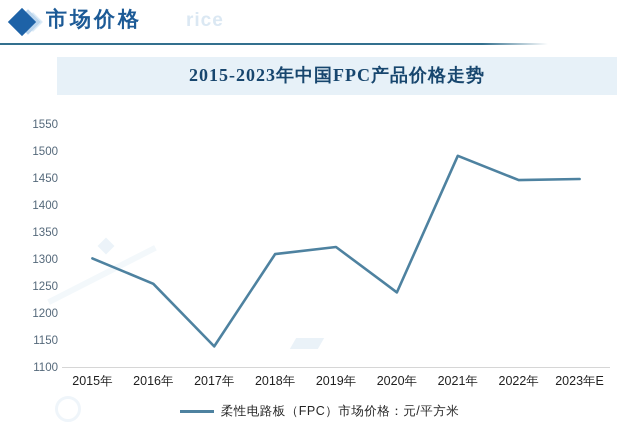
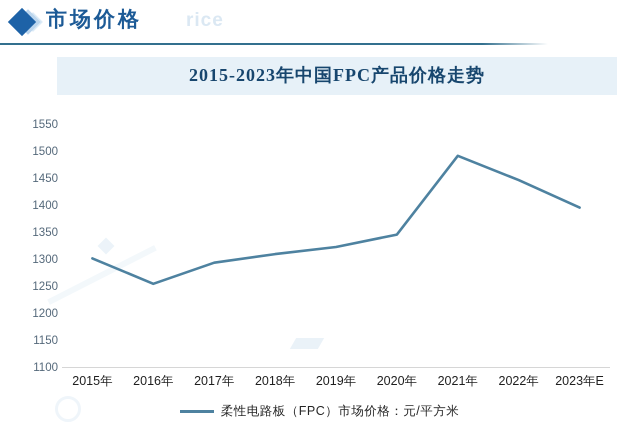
2017年: 1140 -> 1300
2020年: 1240 -> 1350
2023年E: 1450 -> 1400
